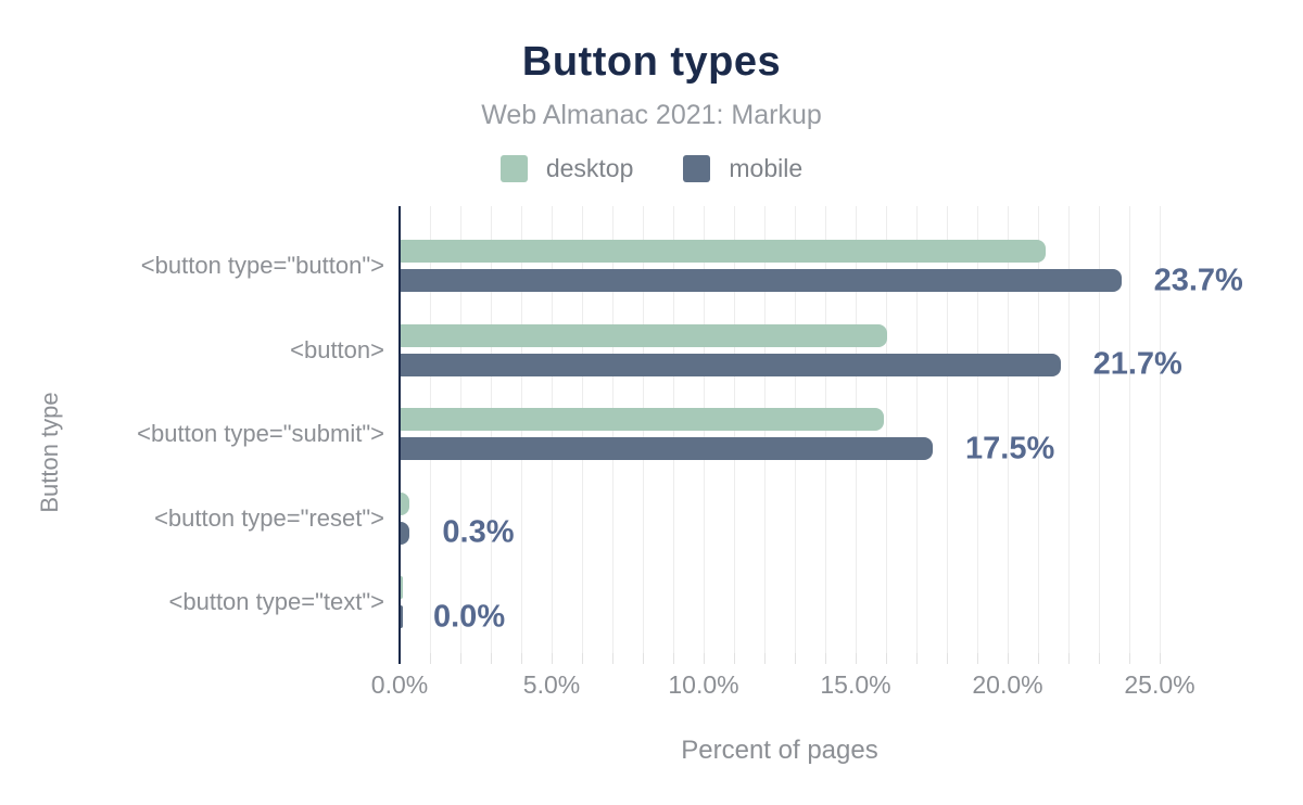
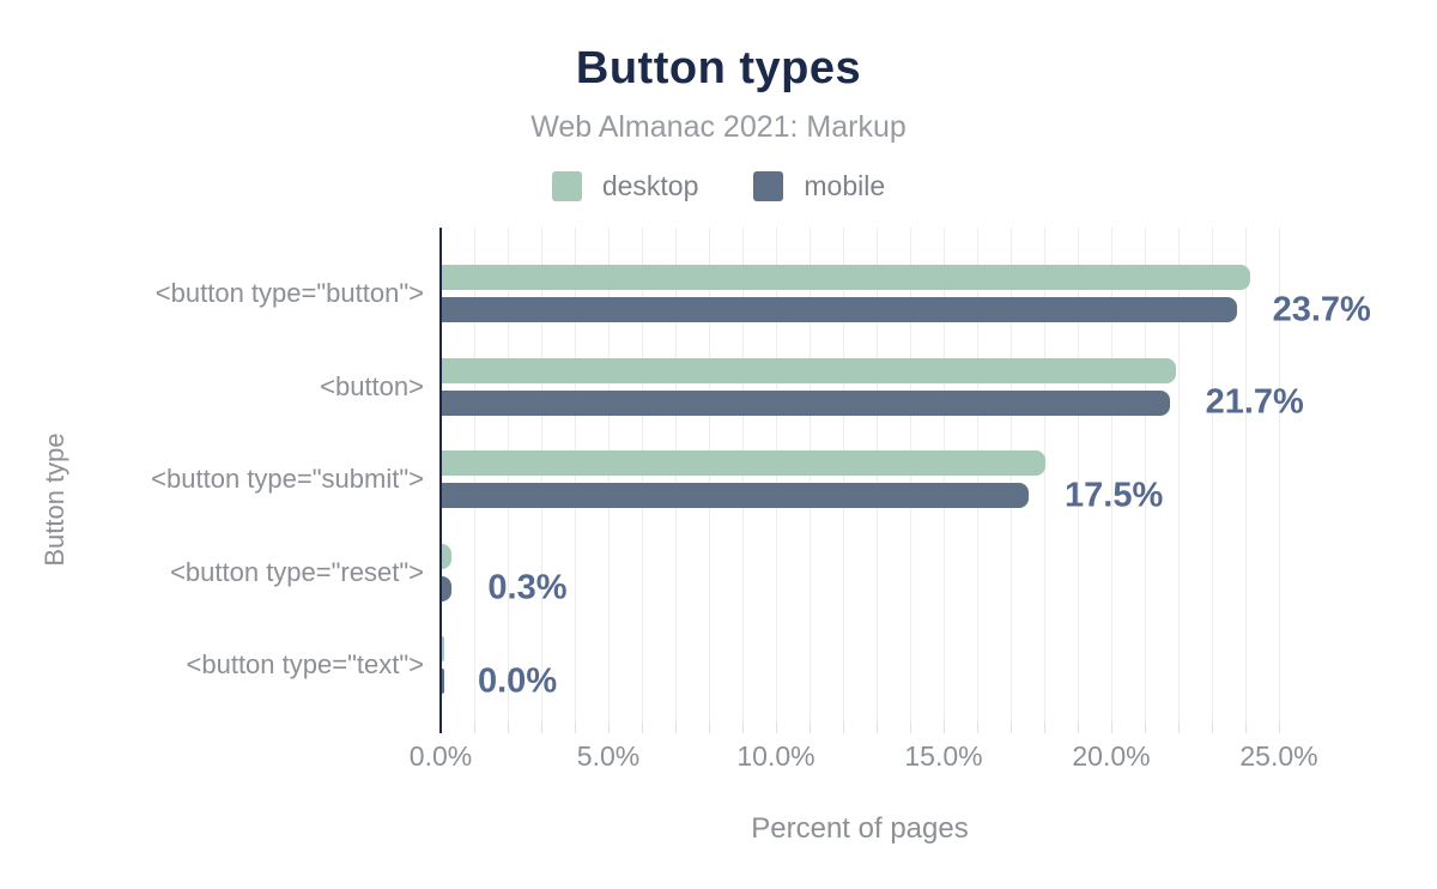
desktop/<button type="button">: 21.2% -> 24.1%
desktop/<button>: 16.0% -> 21.9%
desktop/<button type="submit">: 15.9% -> 18.0%
